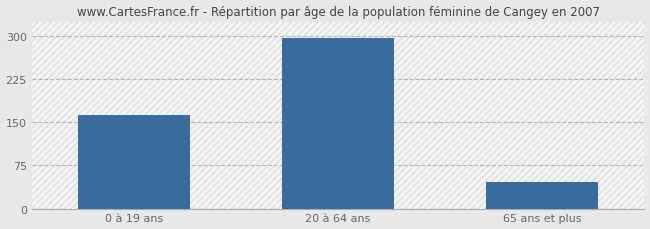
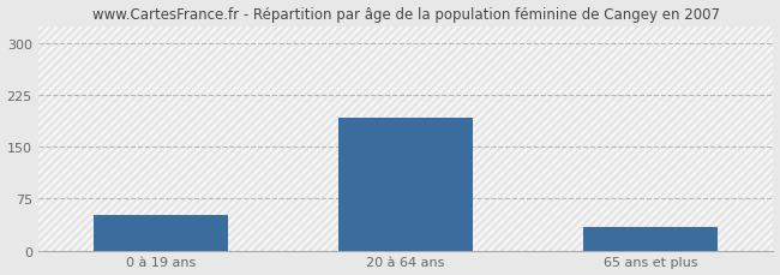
0 à 19 ans: 162 -> 52
20 à 64 ans: 297 -> 192
65 ans et plus: 46 -> 34
